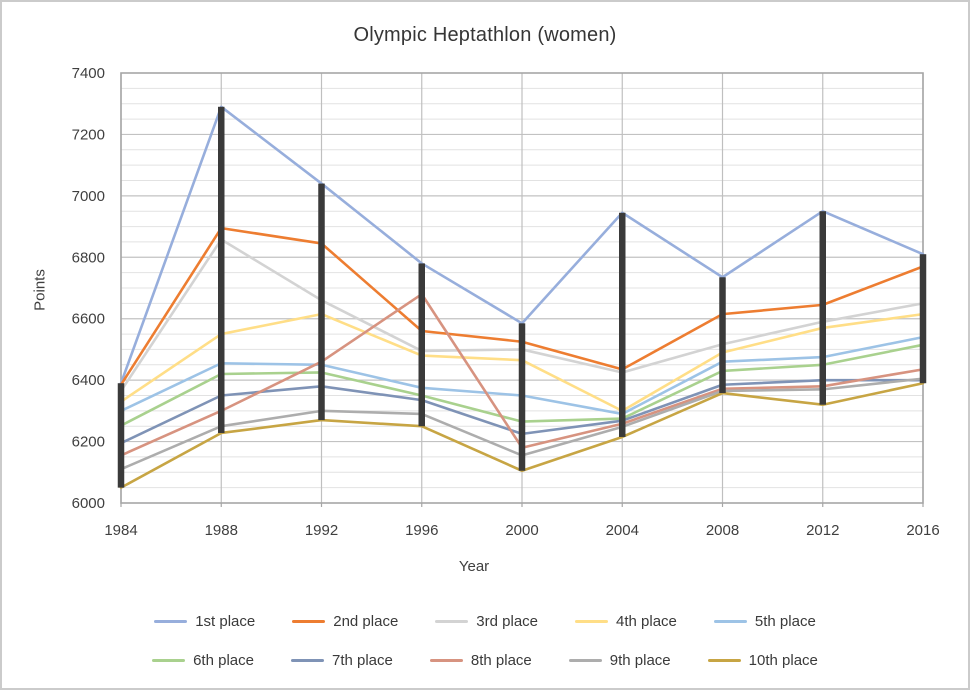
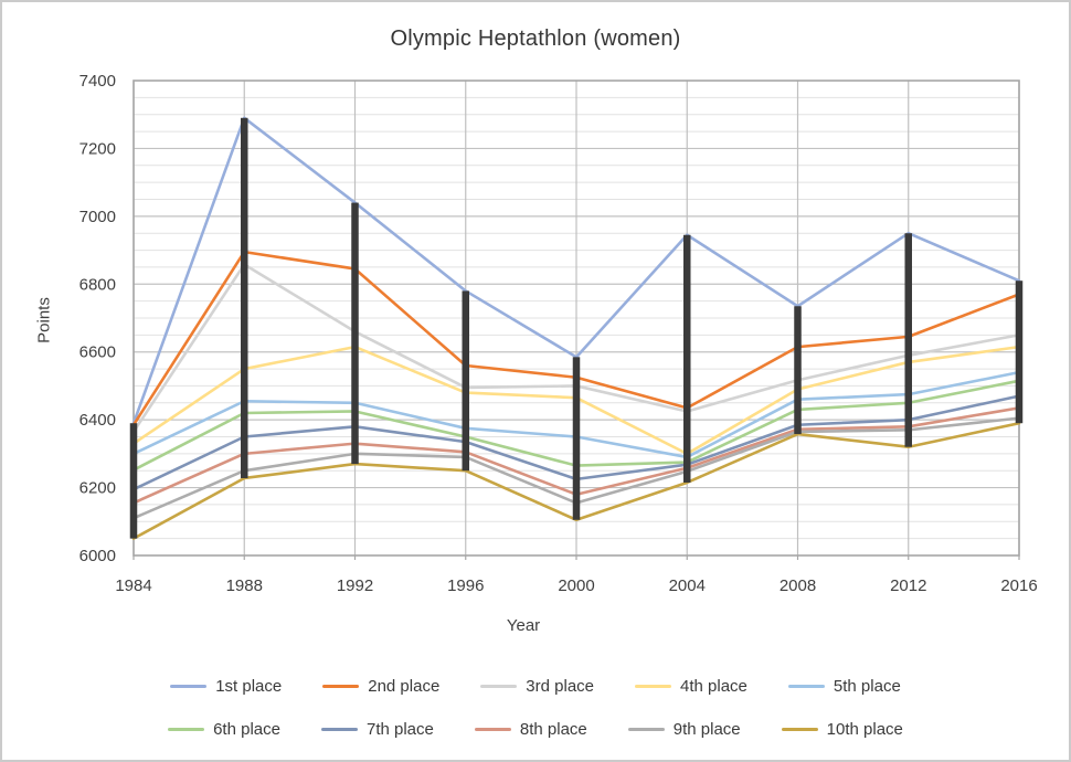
8th place/1992: 6460 -> 6330
8th place/1996: 6680 -> 6300
7th place/2016: 6400 -> 6470
